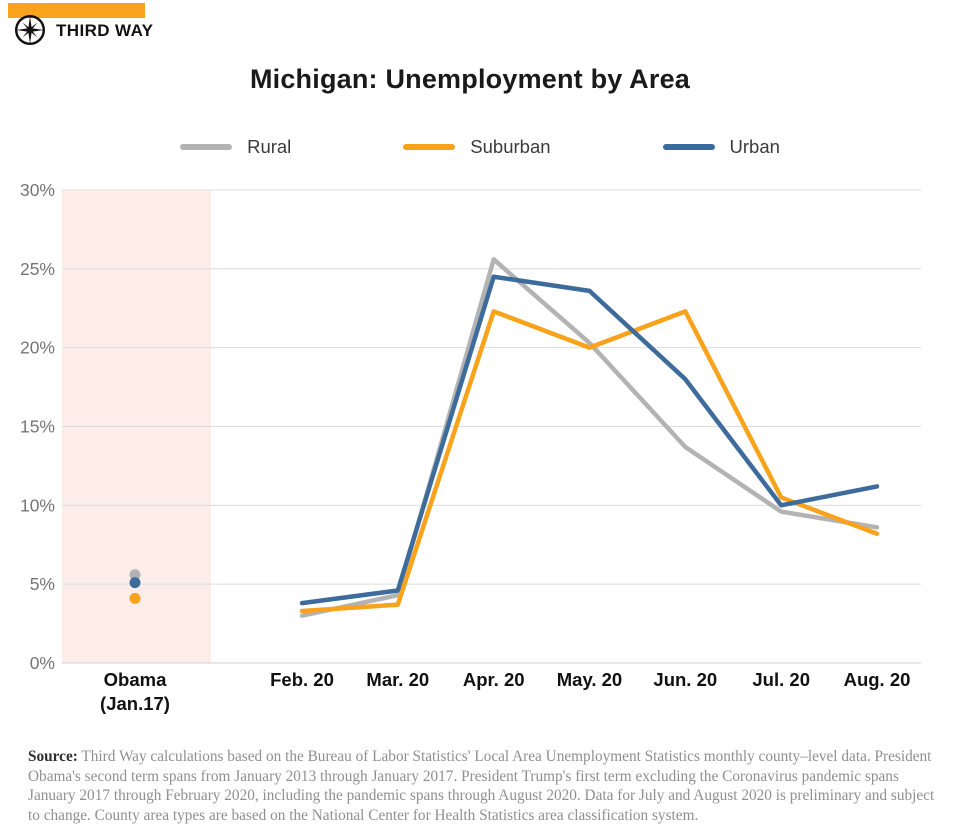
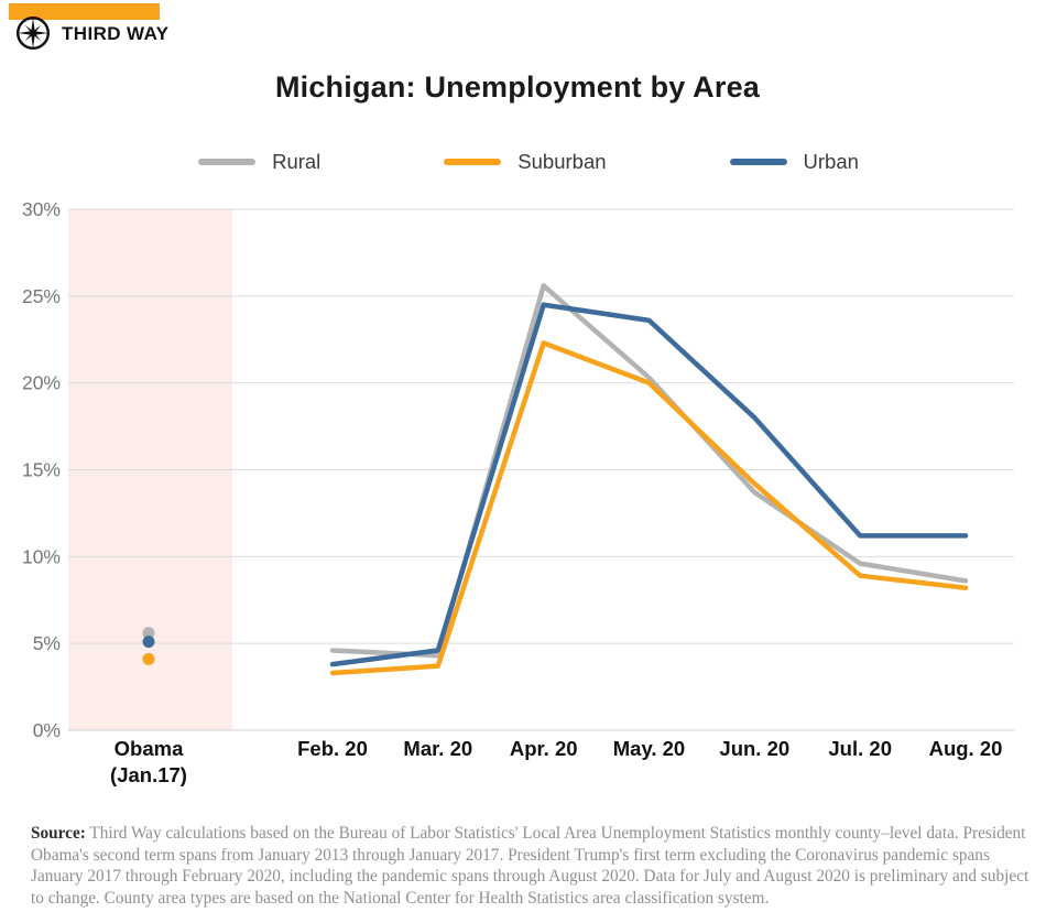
Rural/Feb. 20: 3.0% -> 4.6%
Suburban/Jun. 20: 22.3% -> 14.2%
Suburban/Jul. 20: 10.5% -> 8.9%
Urban/Jul. 20: 10.0% -> 11.2%
